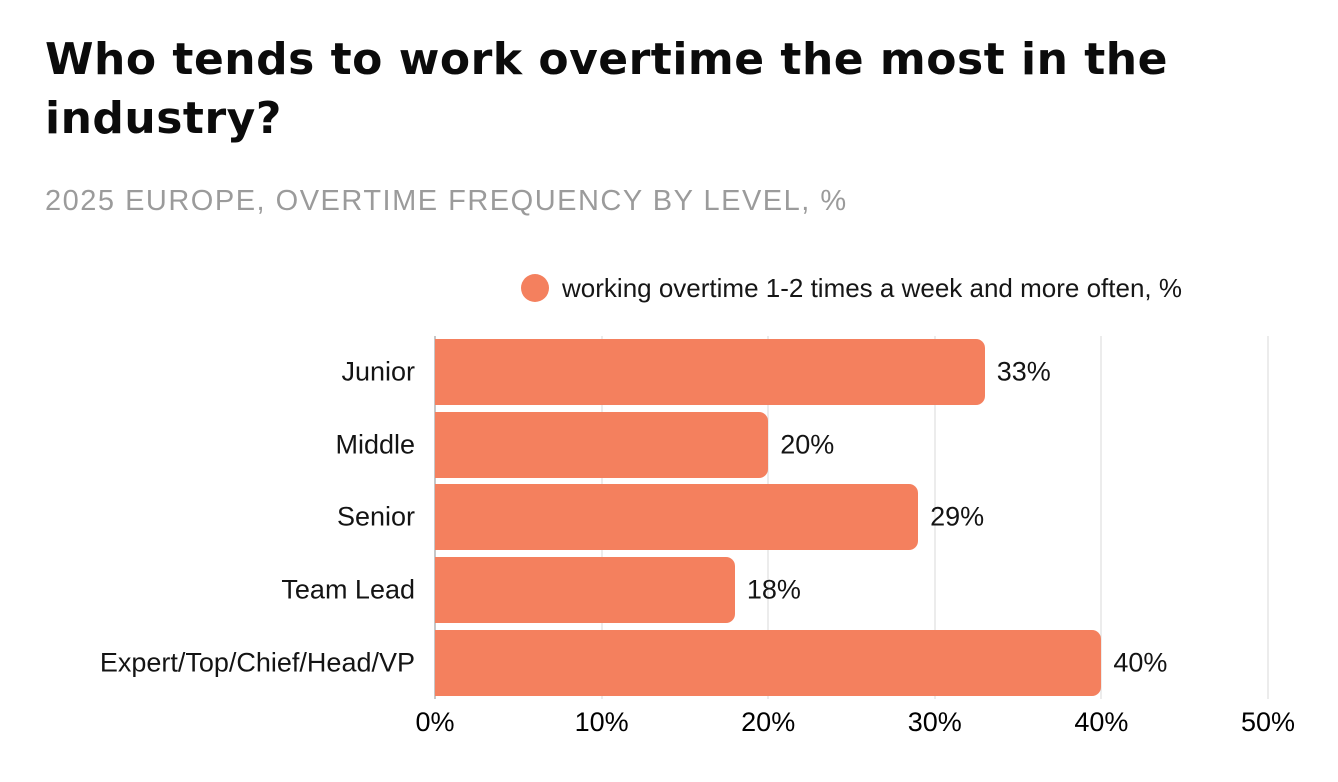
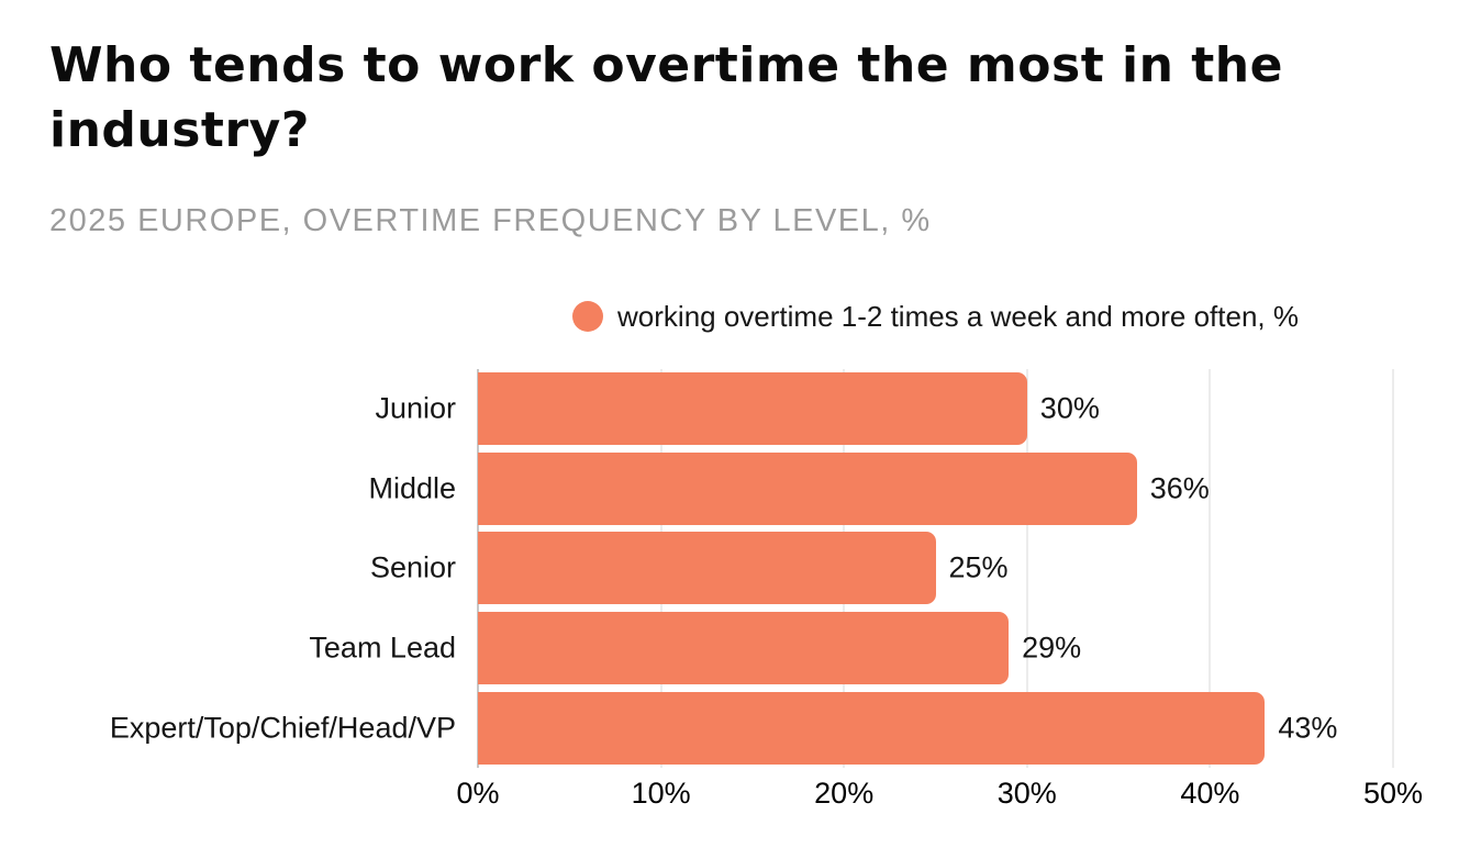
Junior: 33% -> 30%
Middle: 20% -> 36%
Senior: 29% -> 25%
Team Lead: 18% -> 29%
Expert/Top/Chief/Head/VP: 40% -> 43%
